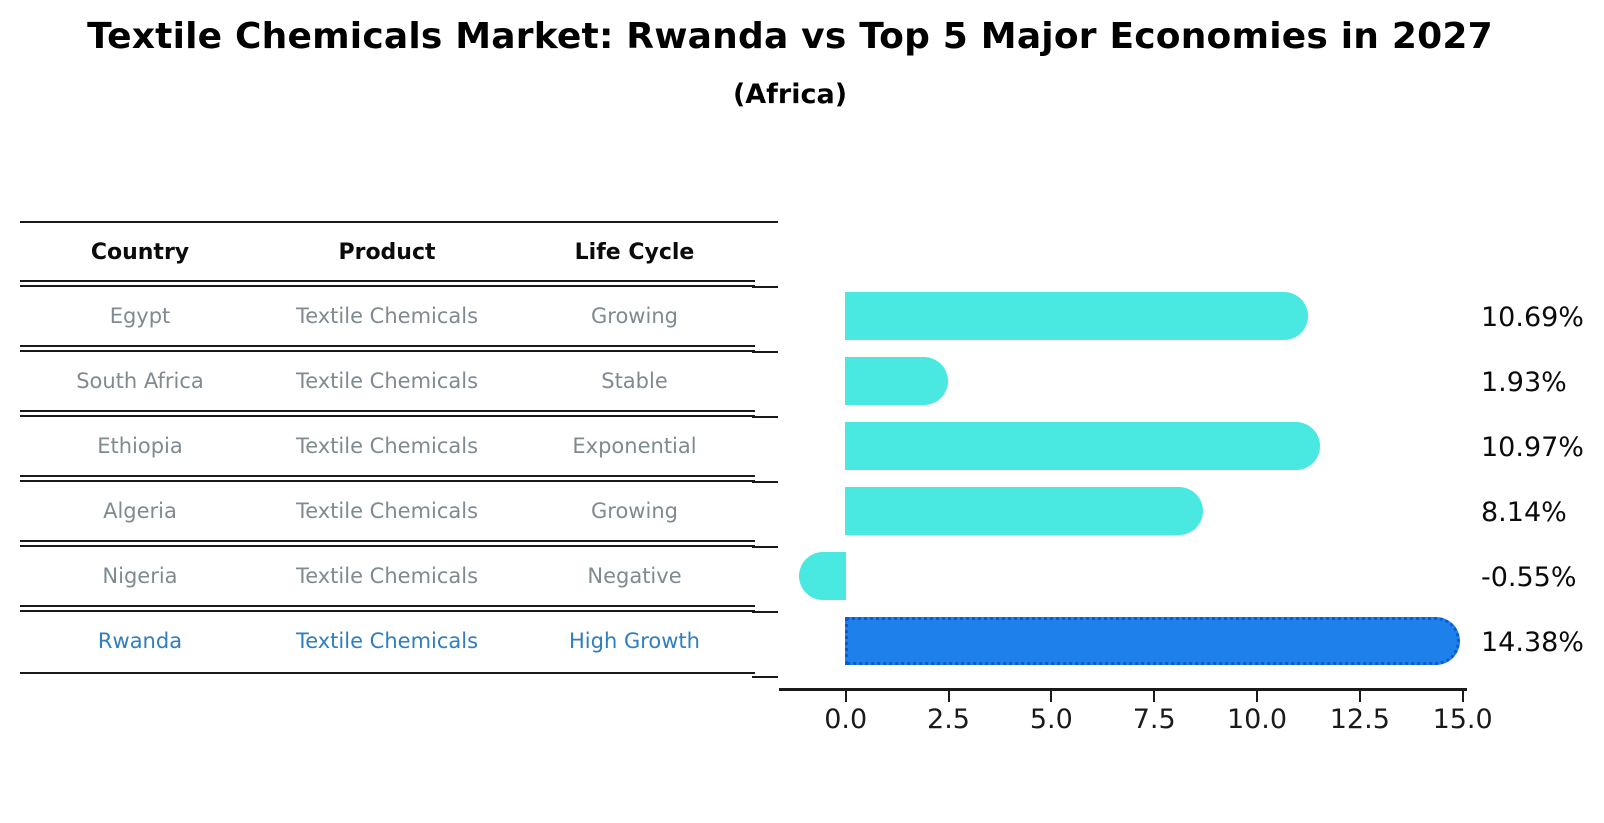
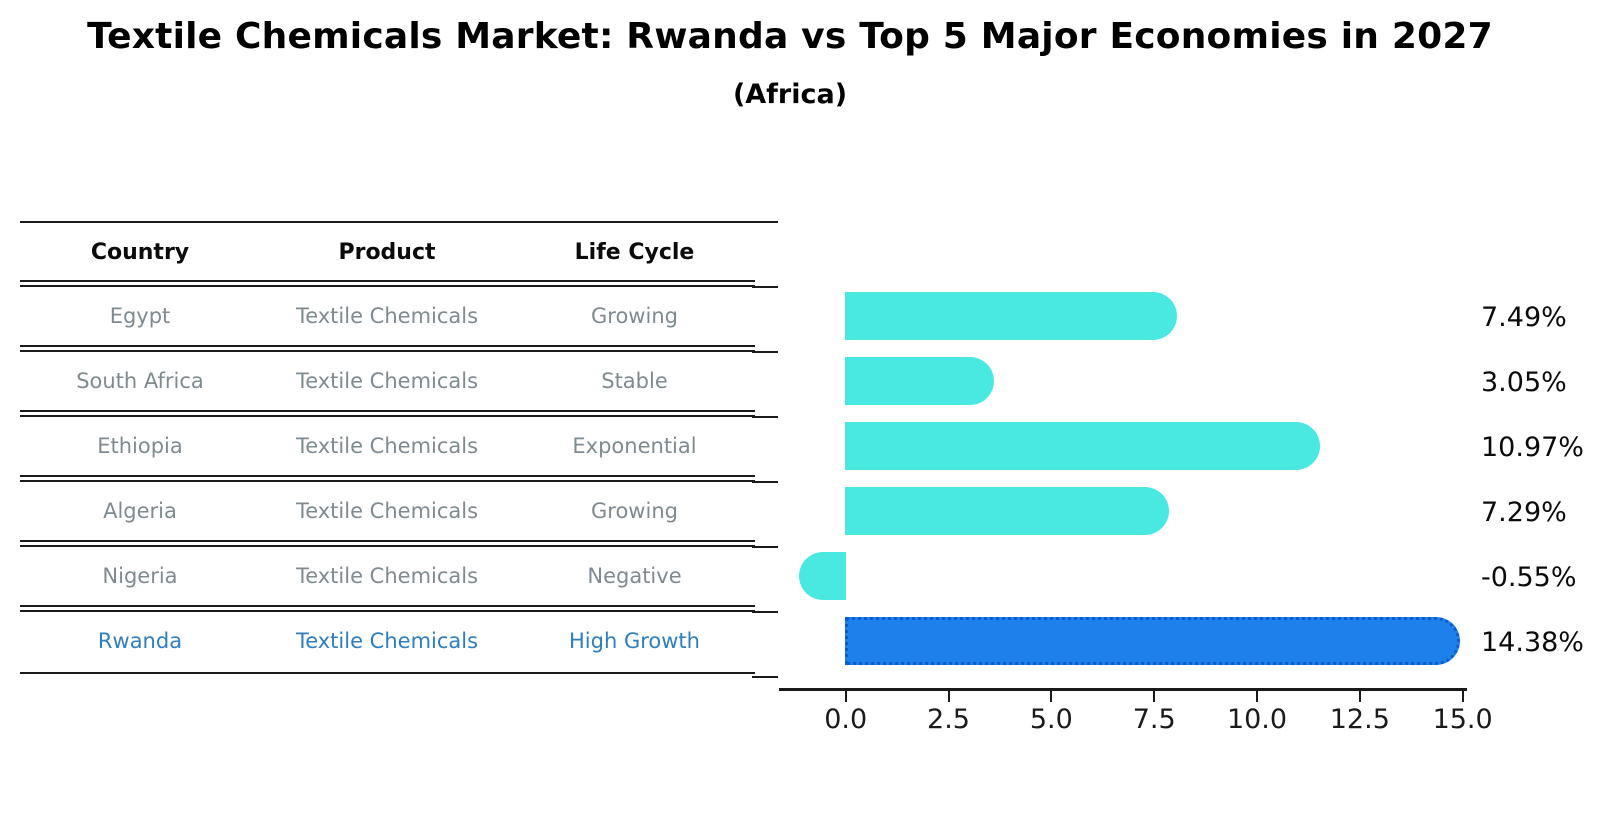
Egypt: 10.69% -> 7.49%
South Africa: 1.93% -> 3.05%
Algeria: 8.14% -> 7.29%
